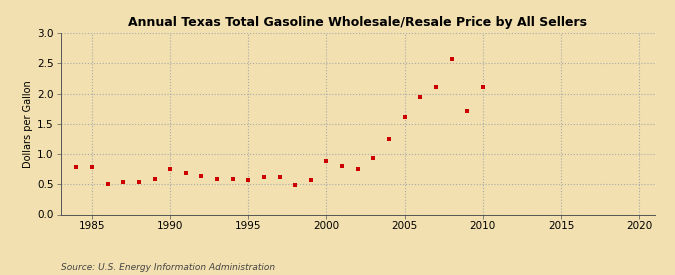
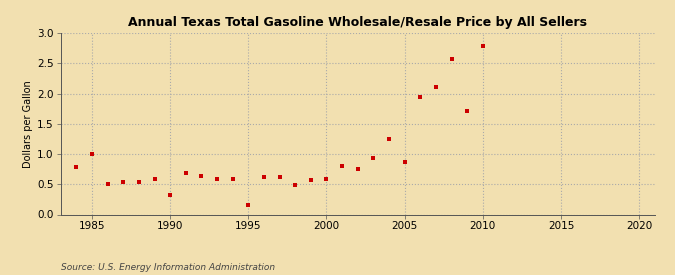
1985: 0.78 -> 1.00
1990: 0.75 -> 0.32
1995: 0.57 -> 0.16
2000: 0.88 -> 0.58
2005: 1.61 -> 0.86
2010: 2.11 -> 2.78
